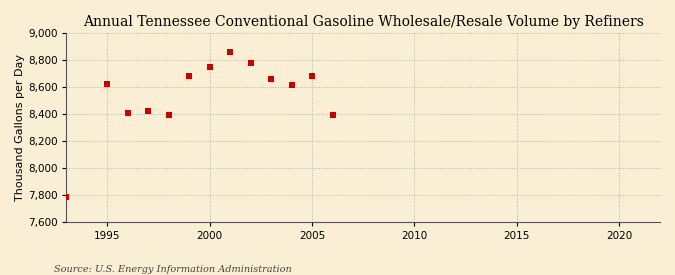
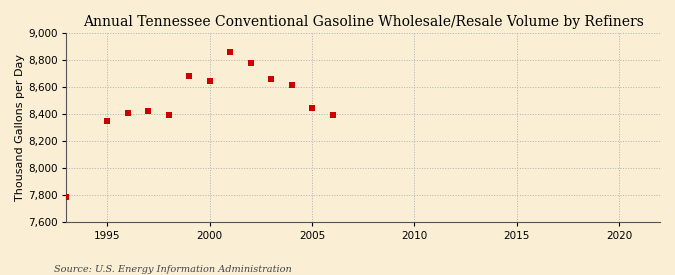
1995: 8,620 -> 8,350
2000: 8,750 -> 8,640
2005: 8,680 -> 8,440
